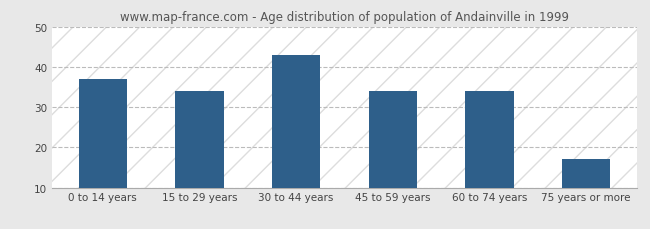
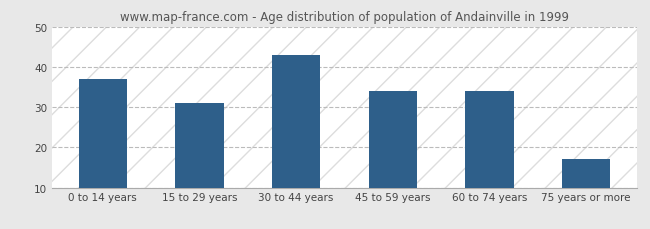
15 to 29 years: 34 -> 31
